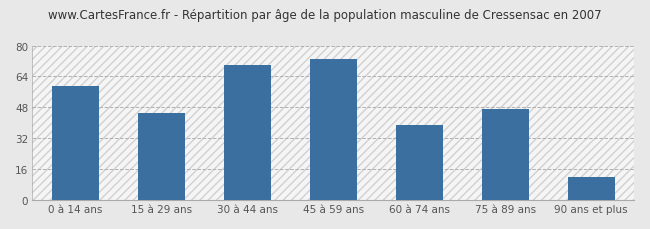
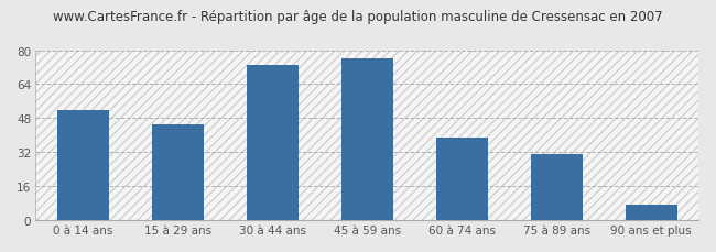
0 à 14 ans: 59 -> 52
30 à 44 ans: 70 -> 73
45 à 59 ans: 73 -> 76
75 à 89 ans: 47 -> 31
90 ans et plus: 12 -> 7
